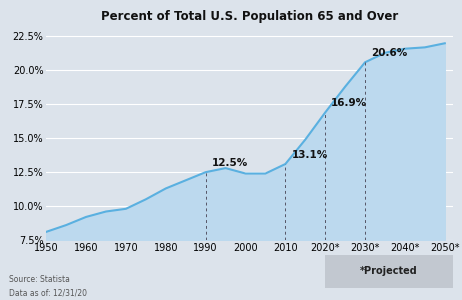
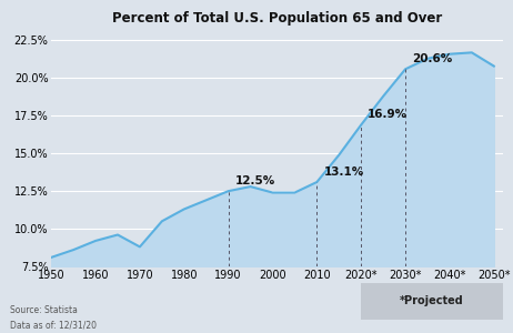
1970: 9.8% -> 8.8%
2050*: 22.0% -> 20.8%
